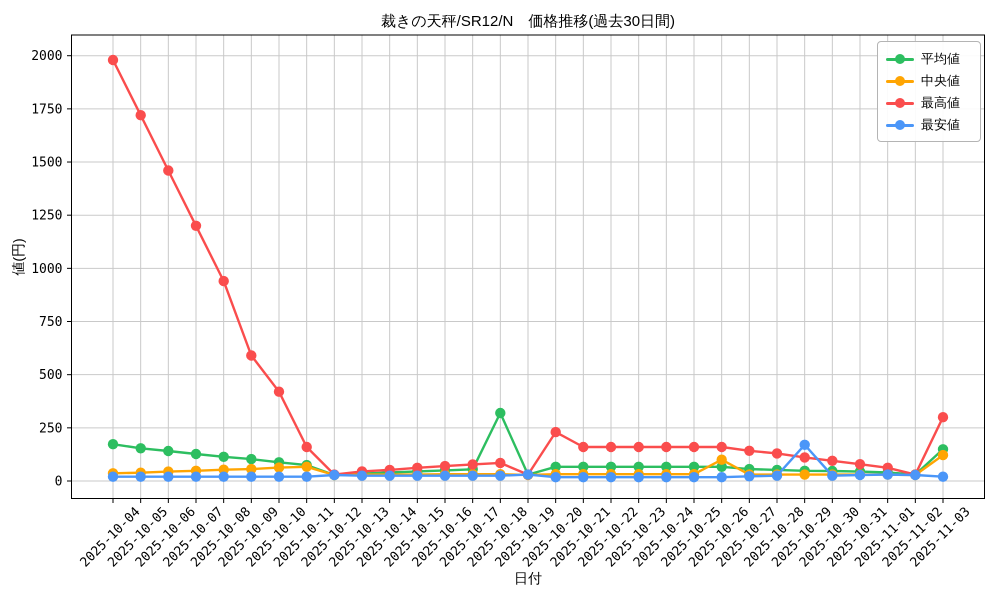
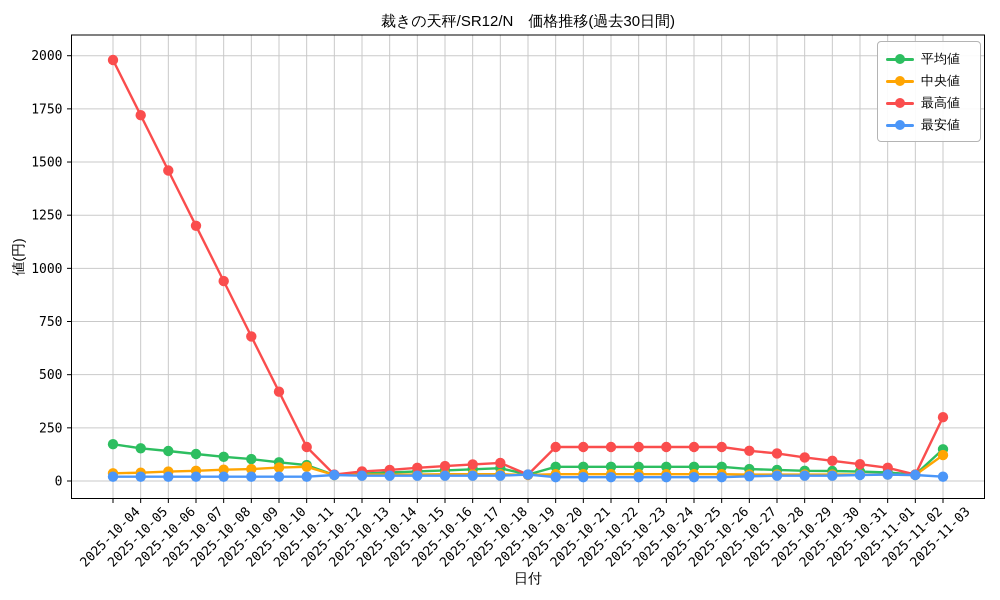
最高値/2025-10-09: 590 -> 680
平均値/2025-10-18: 320 -> 60
最高値/2025-10-20: 230 -> 160
中央値/2025-10-26: 100 -> 30
最安値/2025-10-29: 170 -> 20
